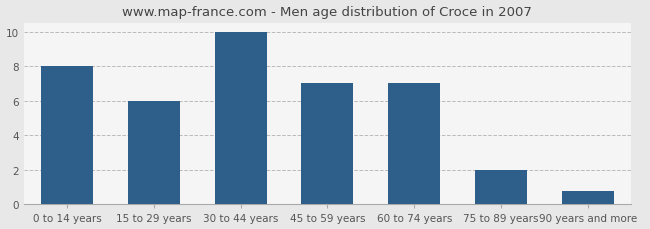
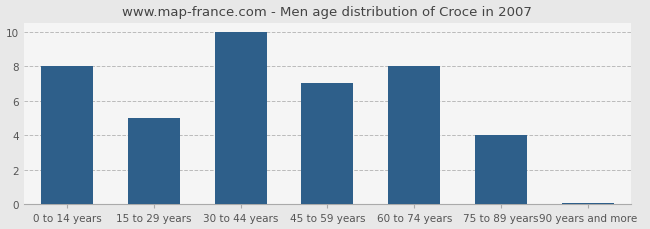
15 to 29 years: 6.0 -> 5.0
60 to 74 years: 7.0 -> 8.0
75 to 89 years: 2.0 -> 4.0
90 years and more: 0.8 -> 0.1
